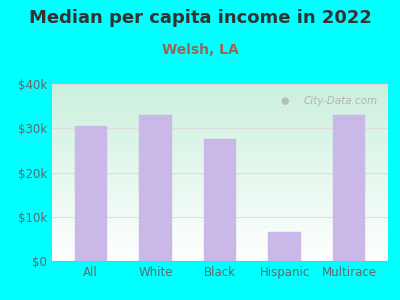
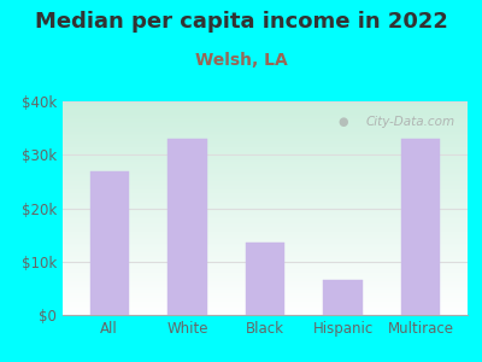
All: $30.5k -> $27.0k
Black: $27.5k -> $13.5k
